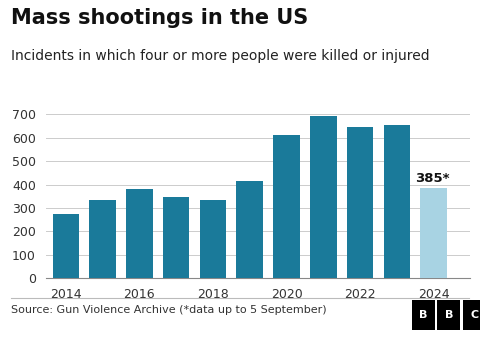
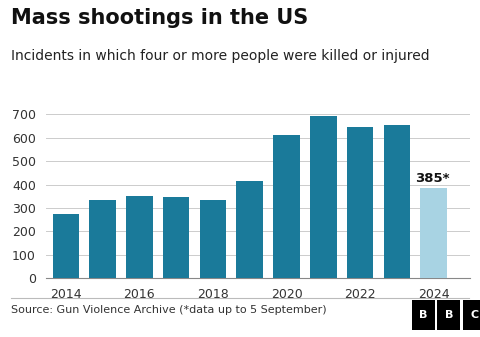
2016: 383 -> 350
